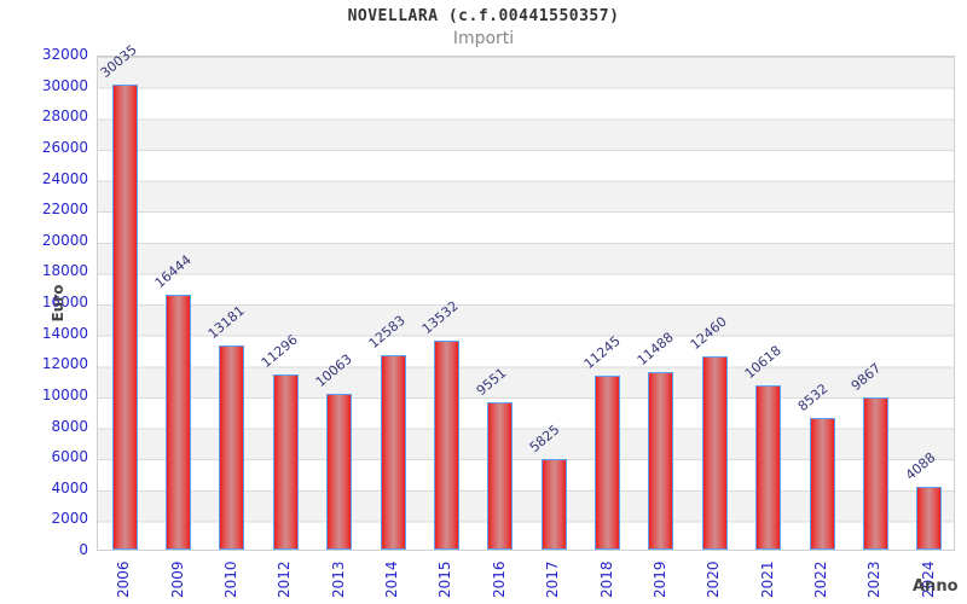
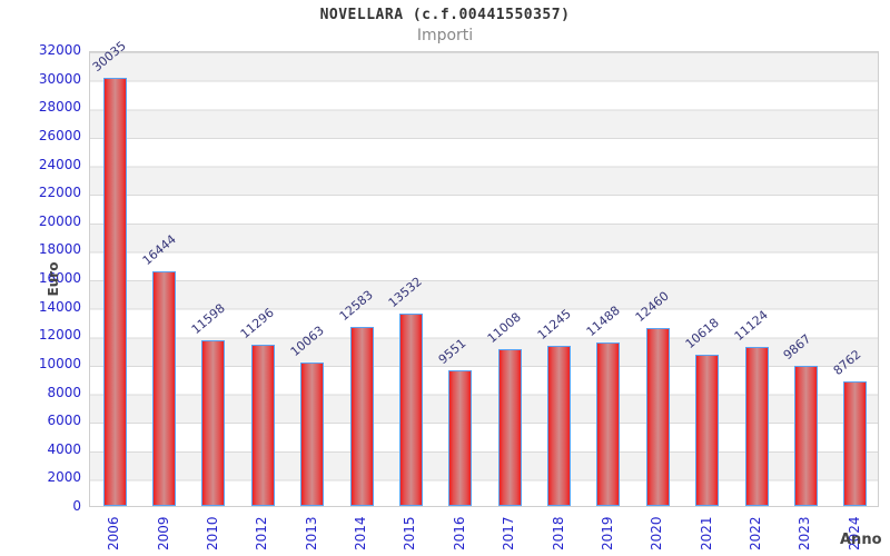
2010: 13181 -> 11598
2017: 5825 -> 11008
2022: 8532 -> 11124
2024: 4088 -> 8762
